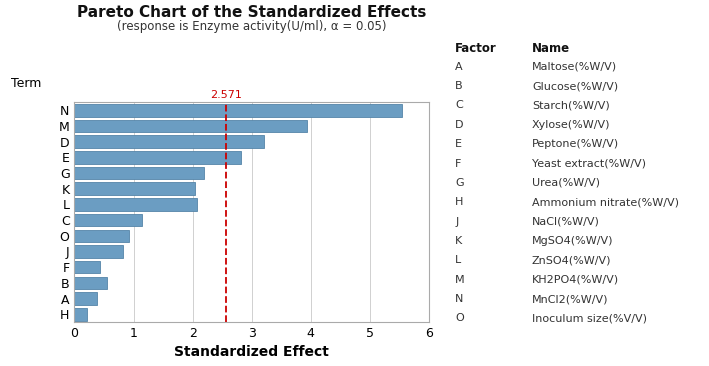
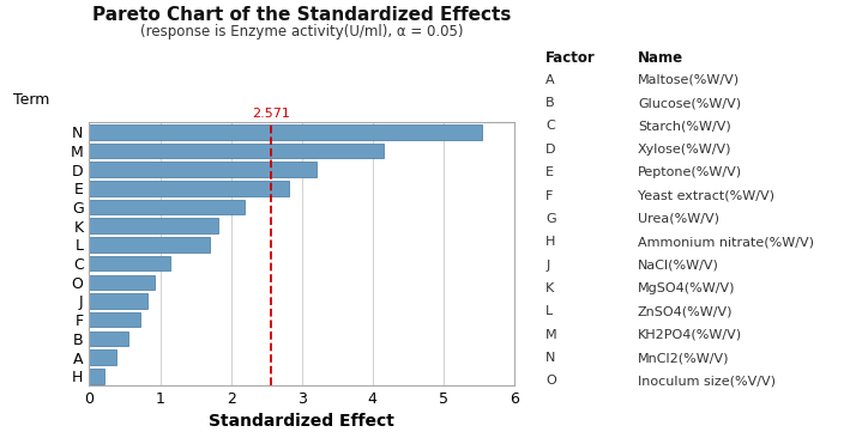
M: 3.94 -> 4.15
K: 2.04 -> 1.82
L: 2.08 -> 1.70
F: 0.44 -> 0.72
